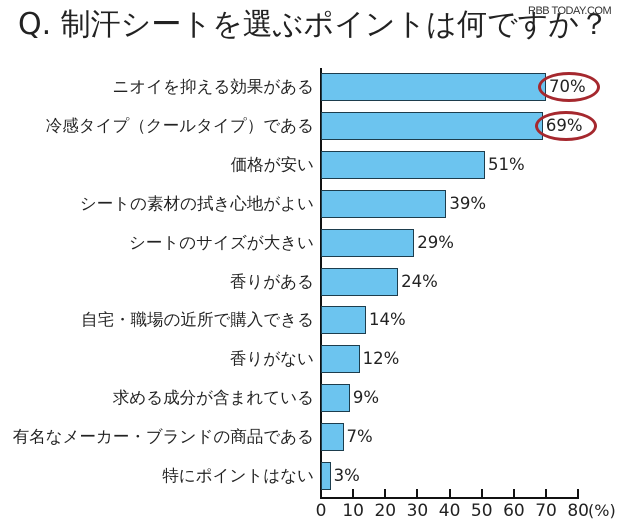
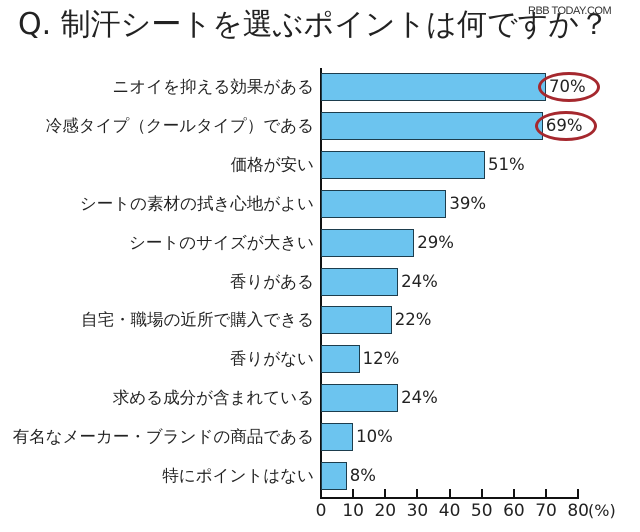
自宅・職場の近所で購入できる: 14% -> 22%
求める成分が含まれている: 9% -> 24%
有名なメーカー・ブランドの商品である: 7% -> 10%
特にポイントはない: 3% -> 8%
